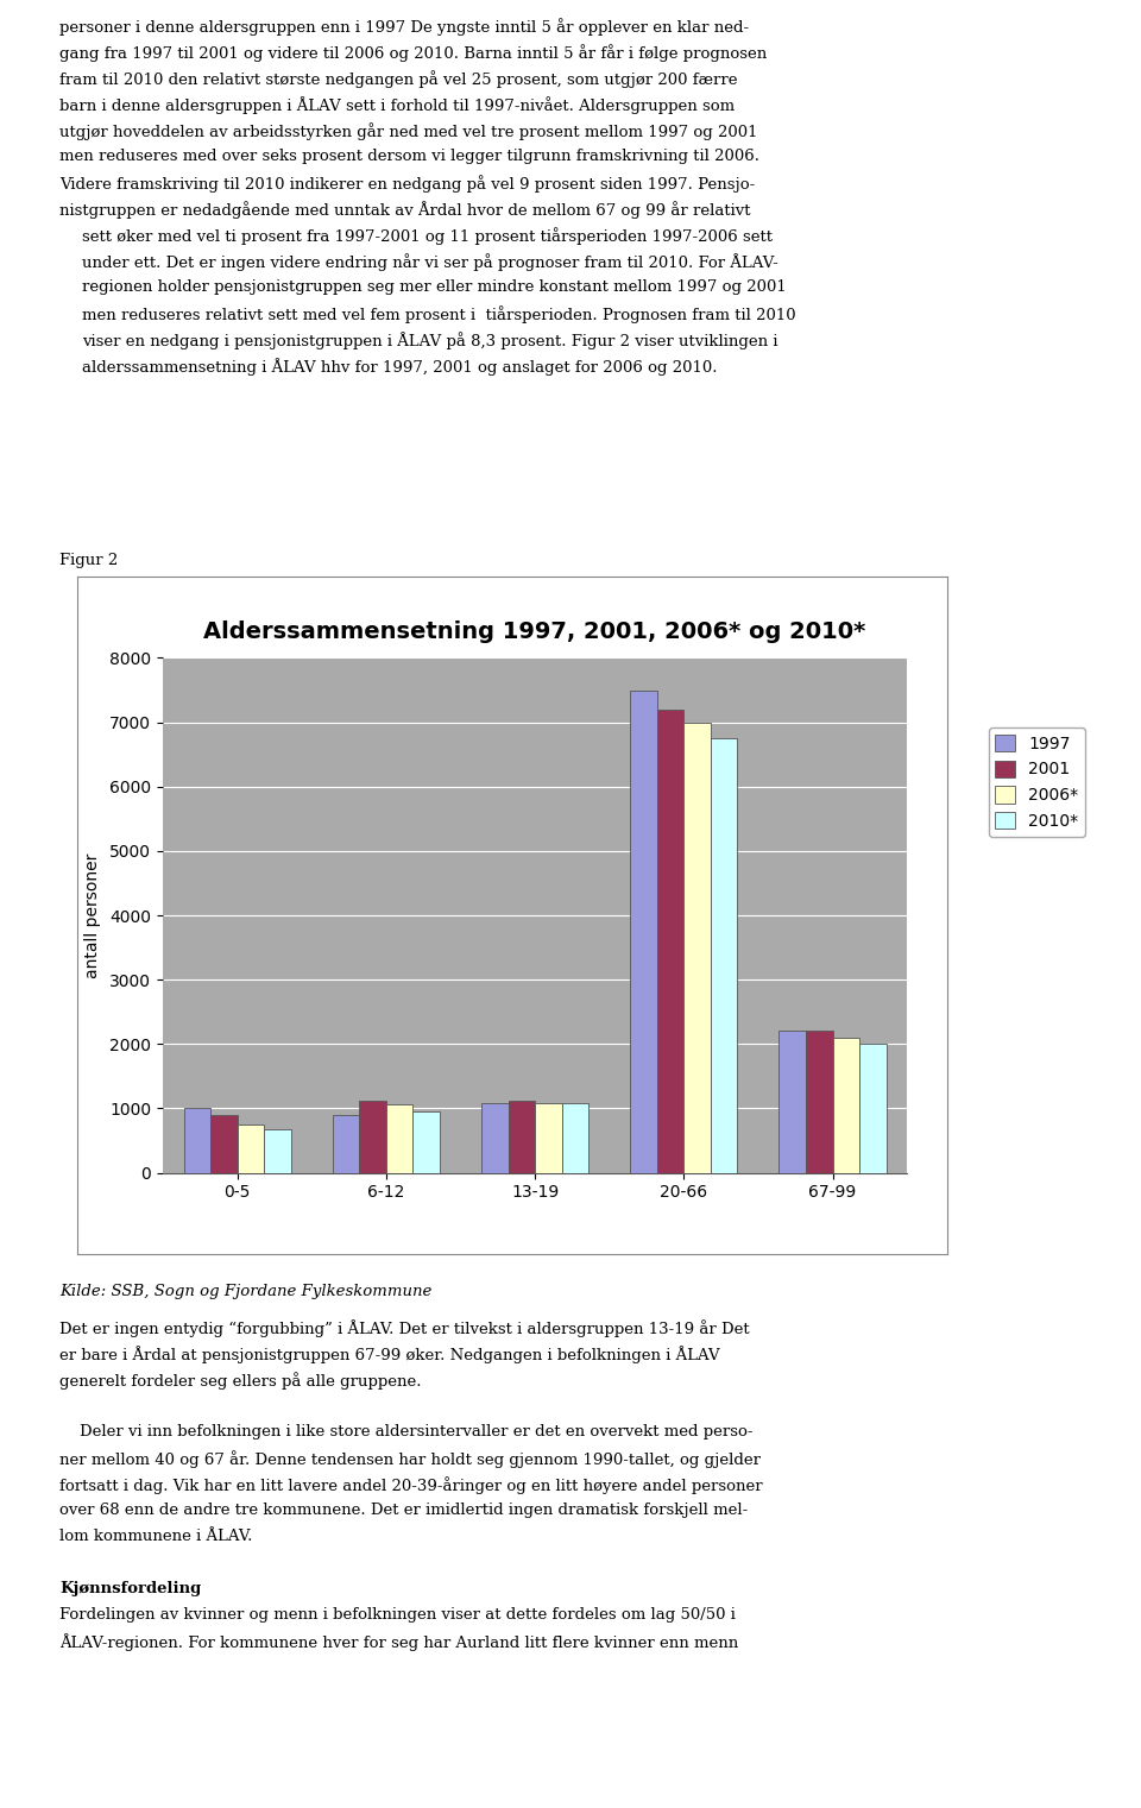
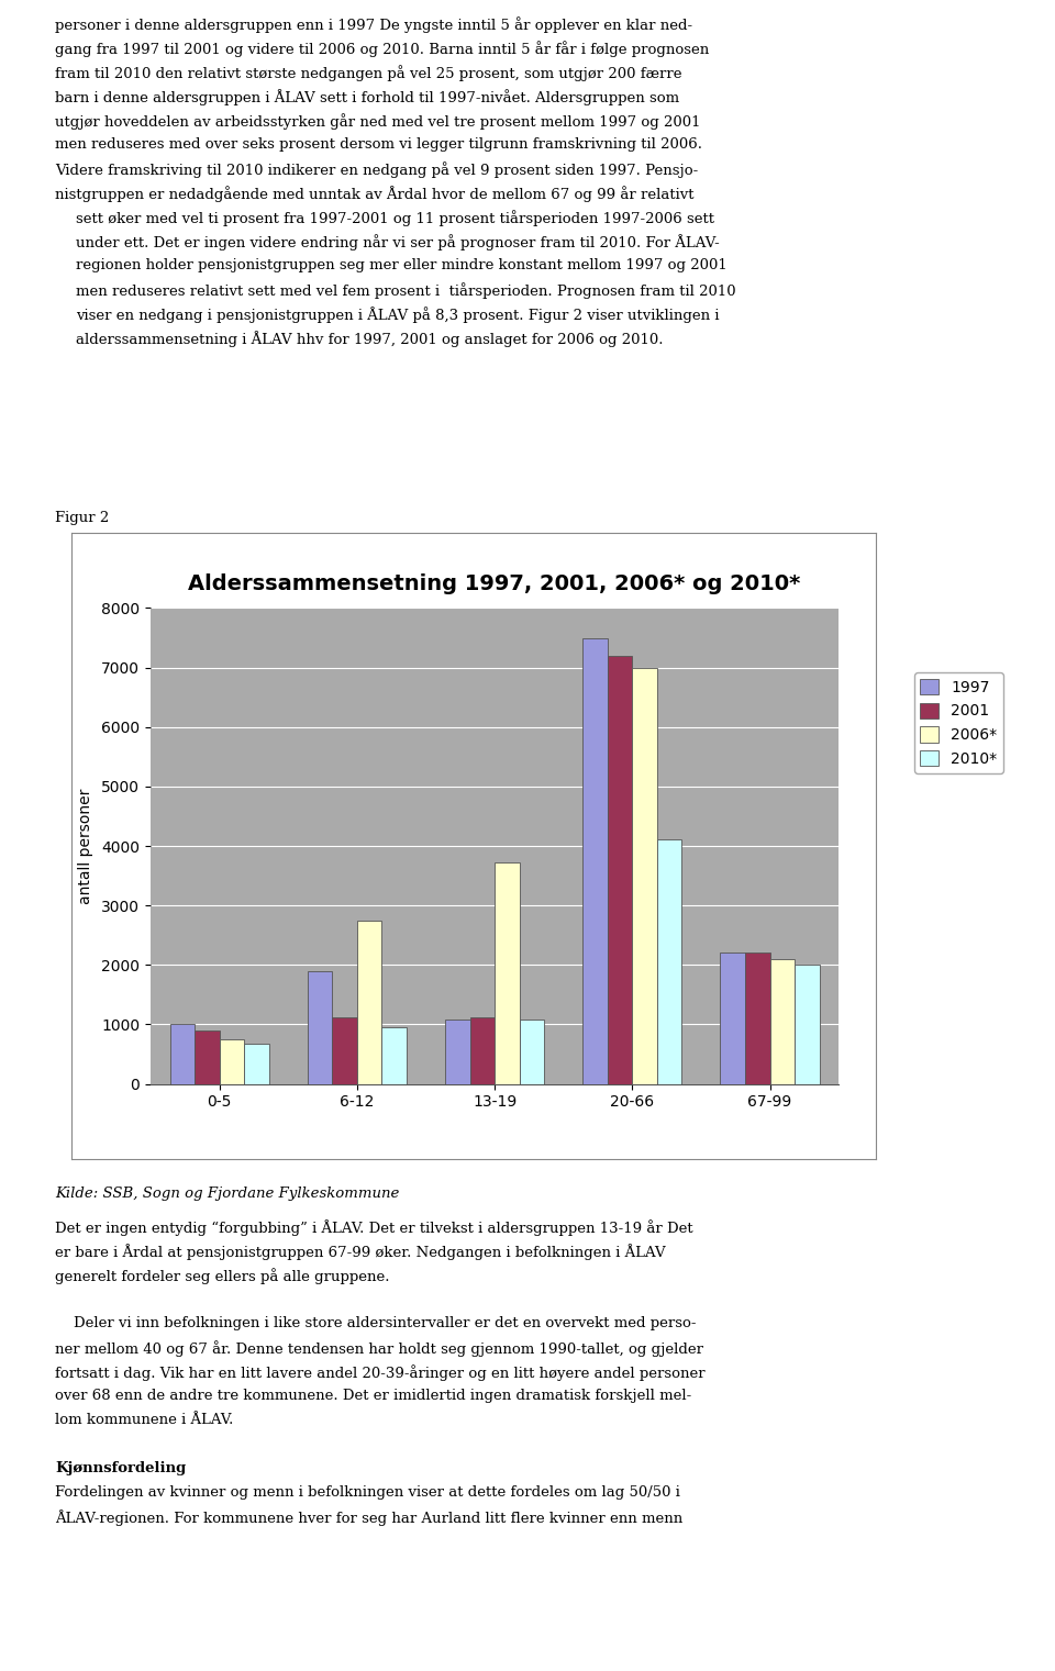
1997/6-12: 900 -> 1900
2006*/6-12: 1060 -> 2740
2006*/13-19: 1080 -> 3720
2010*/20-66: 6750 -> 4120
